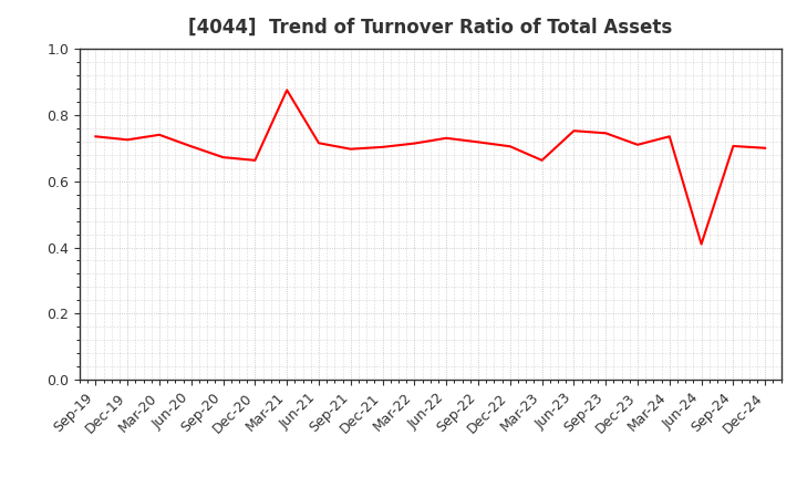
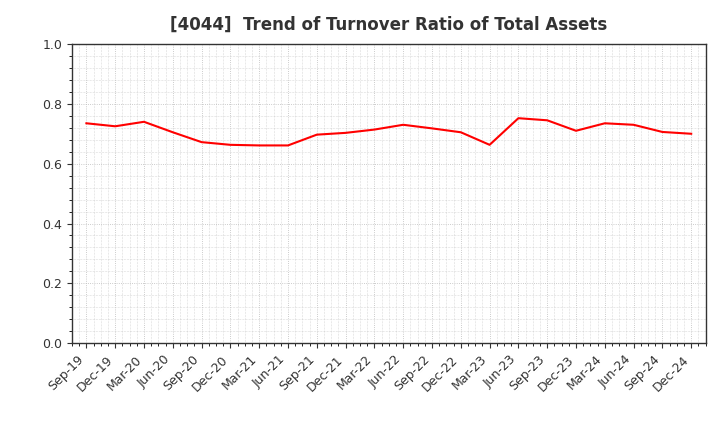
Mar-21: 0.875 -> 0.661
Jun-21: 0.715 -> 0.661
Jun-24: 0.410 -> 0.730
